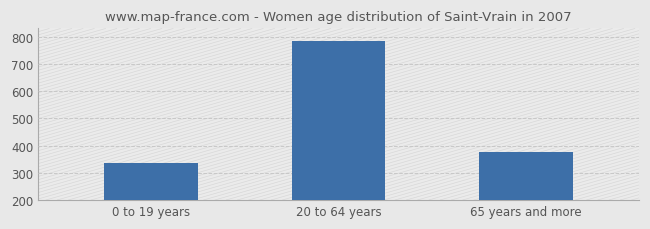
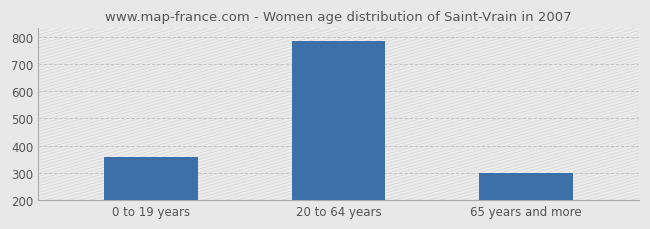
0 to 19 years: 335 -> 357
65 years and more: 375 -> 299
